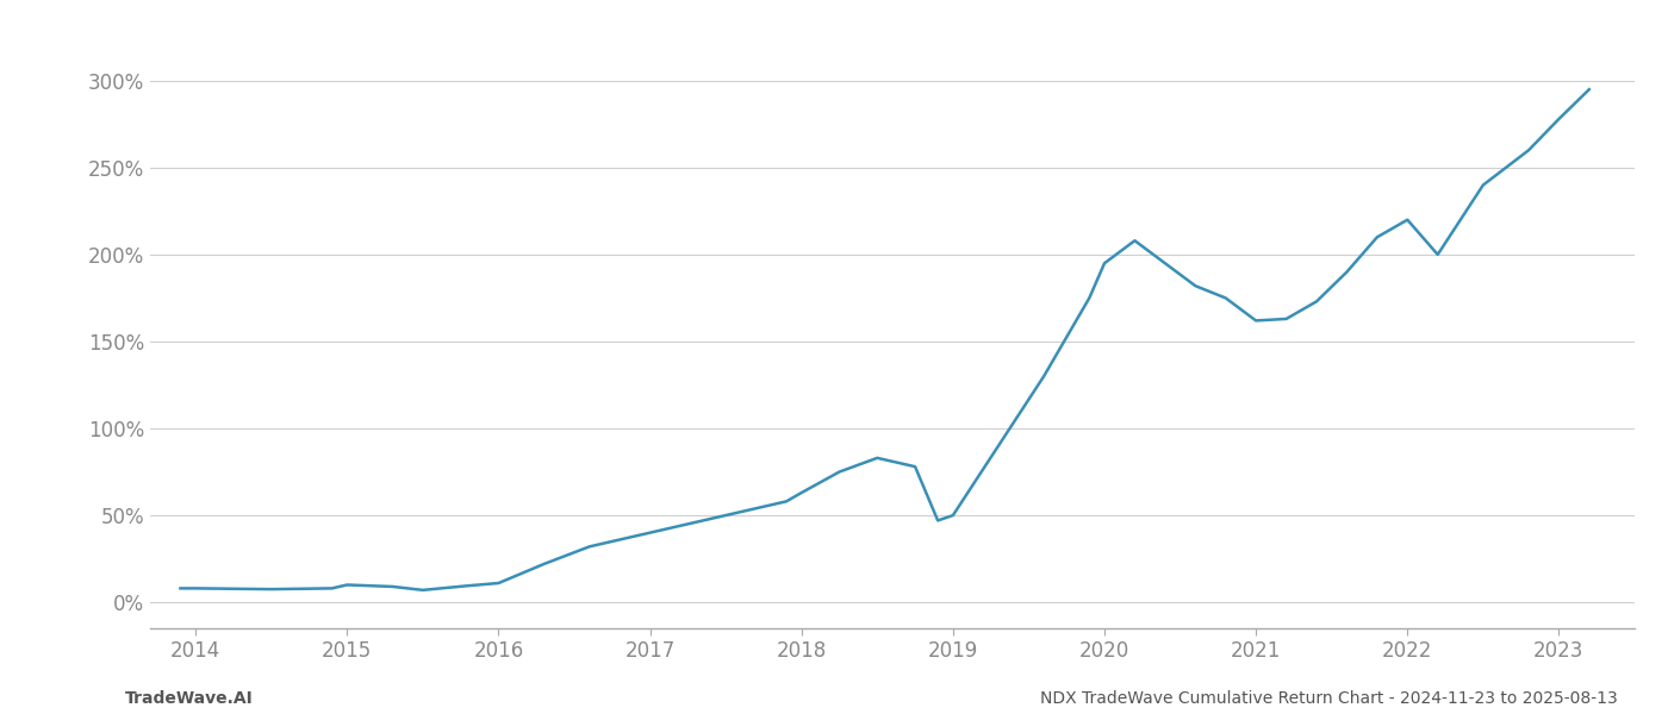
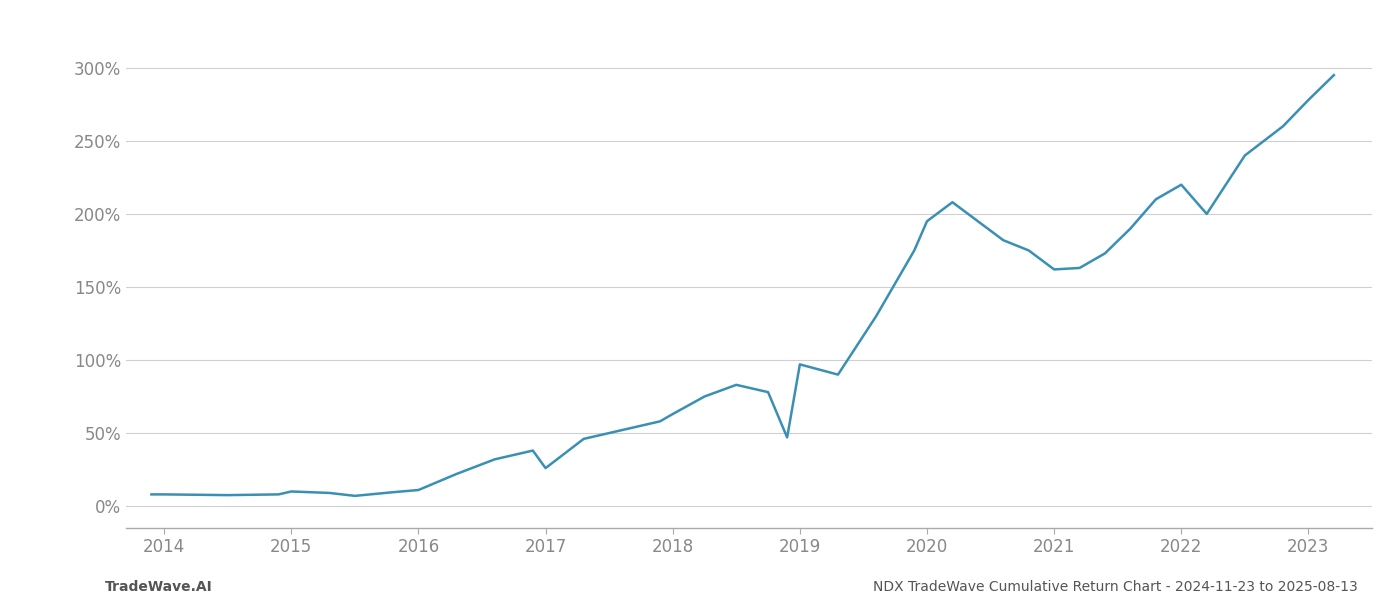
2017: 40% -> 26%
2019: 50% -> 97%
